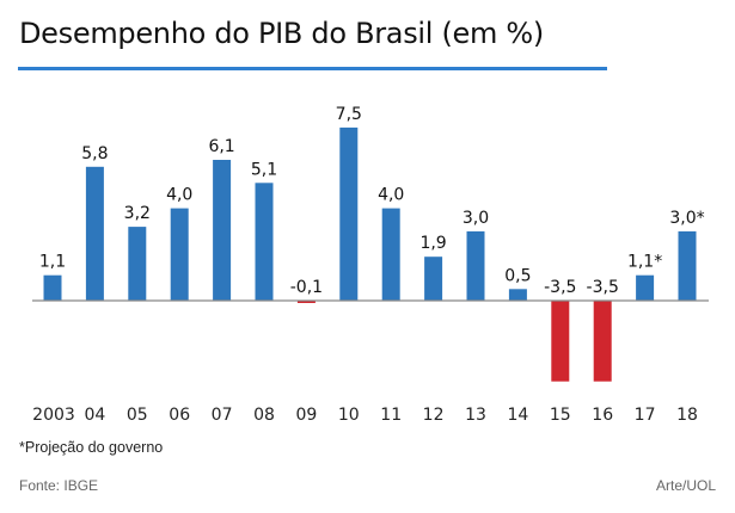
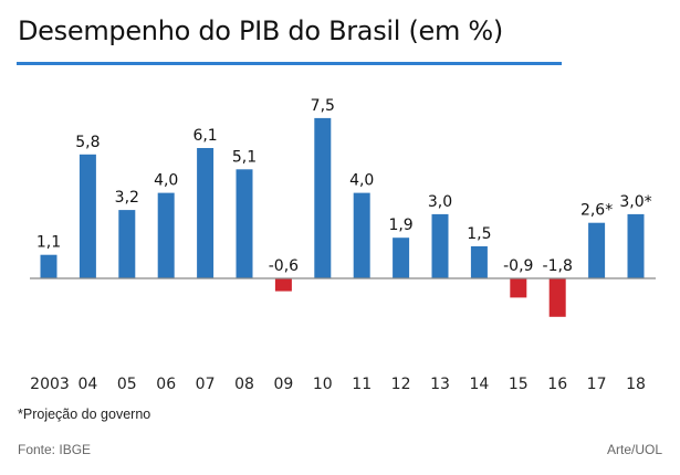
09: -0,1 -> -0,6
14: 0,5 -> 1,5
15: -3,5 -> -0,9
16: -3,5 -> -1,8
17: 1,1 -> 2,6
